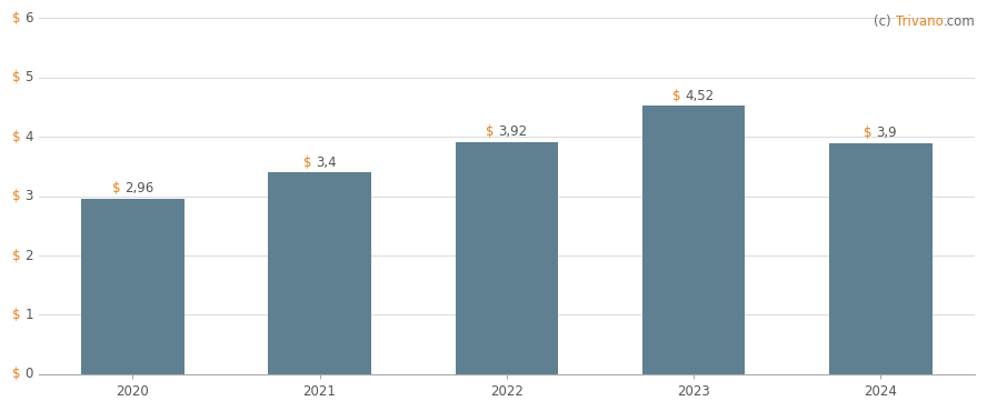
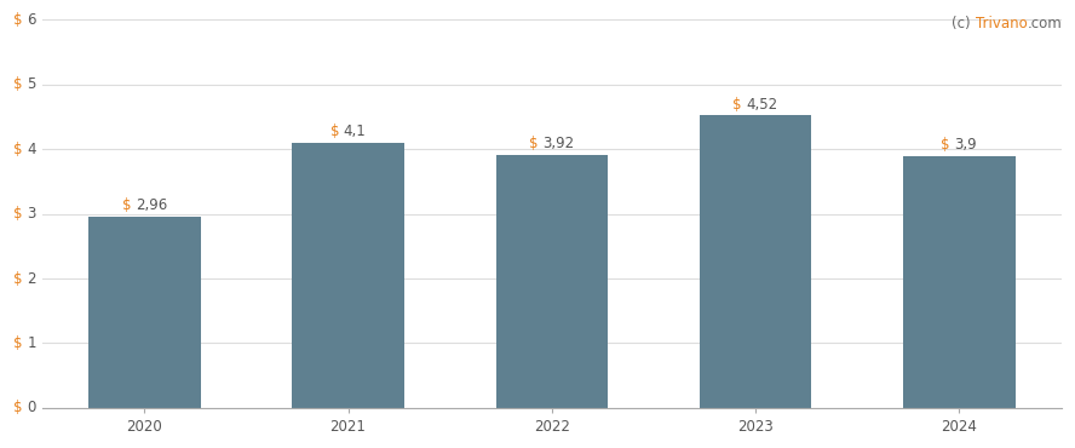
2021: 3,4 -> 4,1
